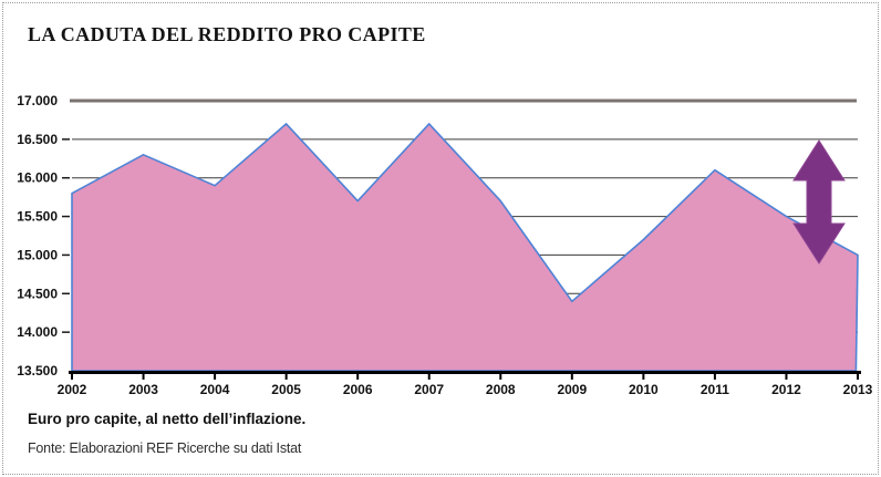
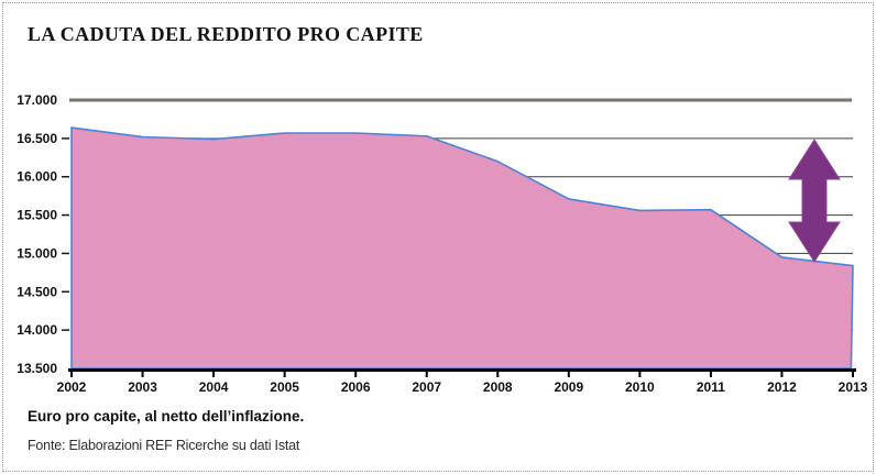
2002: 15800 -> 16600
2003: 16300 -> 16500
2004: 15900 -> 16500
2005: 16700 -> 16600
2006: 15700 -> 16600
2007: 16700 -> 16500
2008: 15700 -> 16200
2009: 14400 -> 15700
2010: 15200 -> 15600
2011: 16100 -> 15600
2012: 15500 -> 15000
2013: 15000 -> 14800
